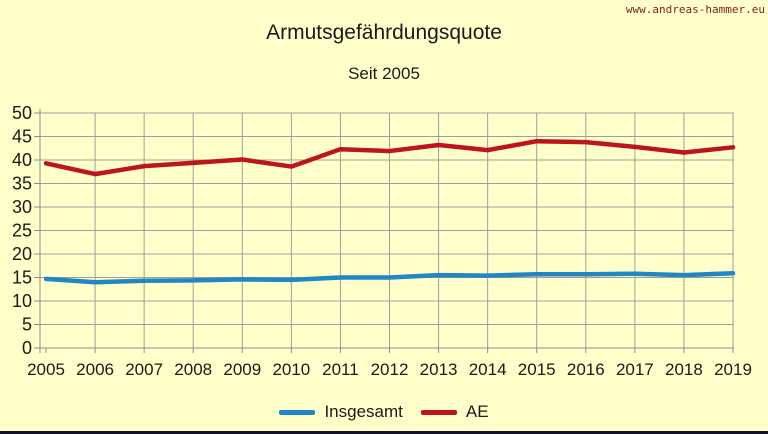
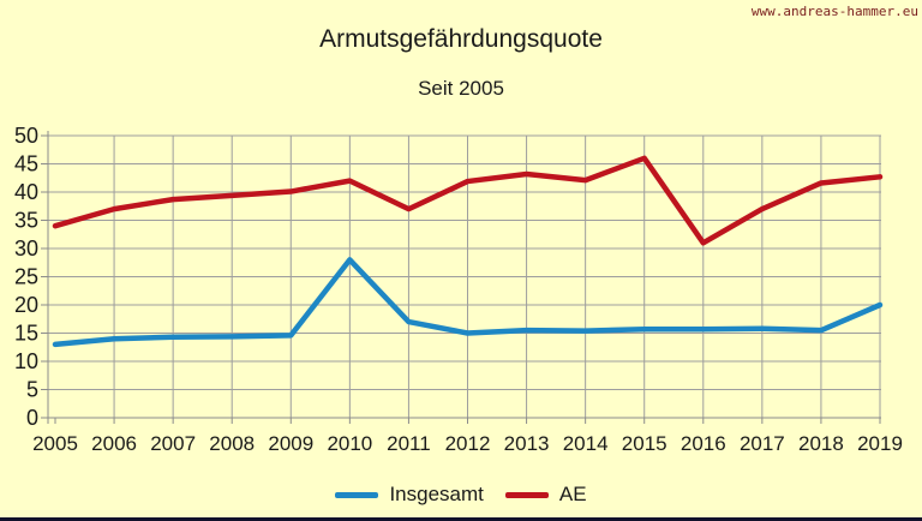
Insgesamt/2005: 15 -> 13
AE/2005: 39 -> 34
Insgesamt/2010: 14 -> 28
AE/2010: 39 -> 42
Insgesamt/2011: 15 -> 17
AE/2011: 42 -> 37
AE/2015: 44 -> 46
AE/2016: 44 -> 31
AE/2017: 43 -> 37
Insgesamt/2019: 16 -> 20
